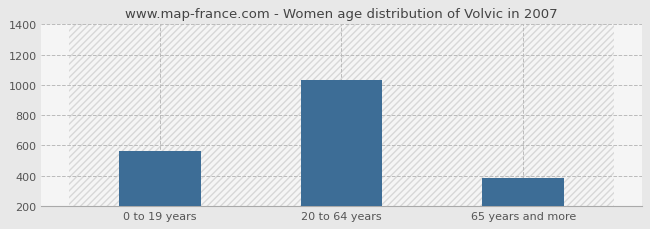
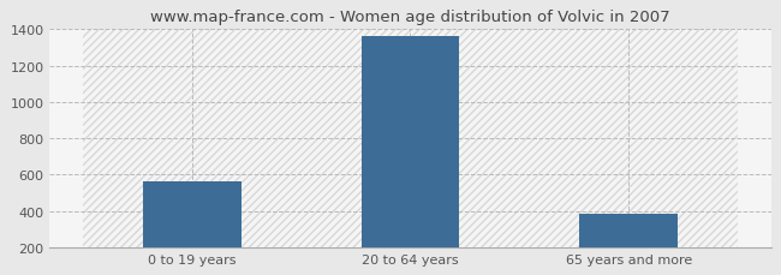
20 to 64 years: 1030 -> 1360
